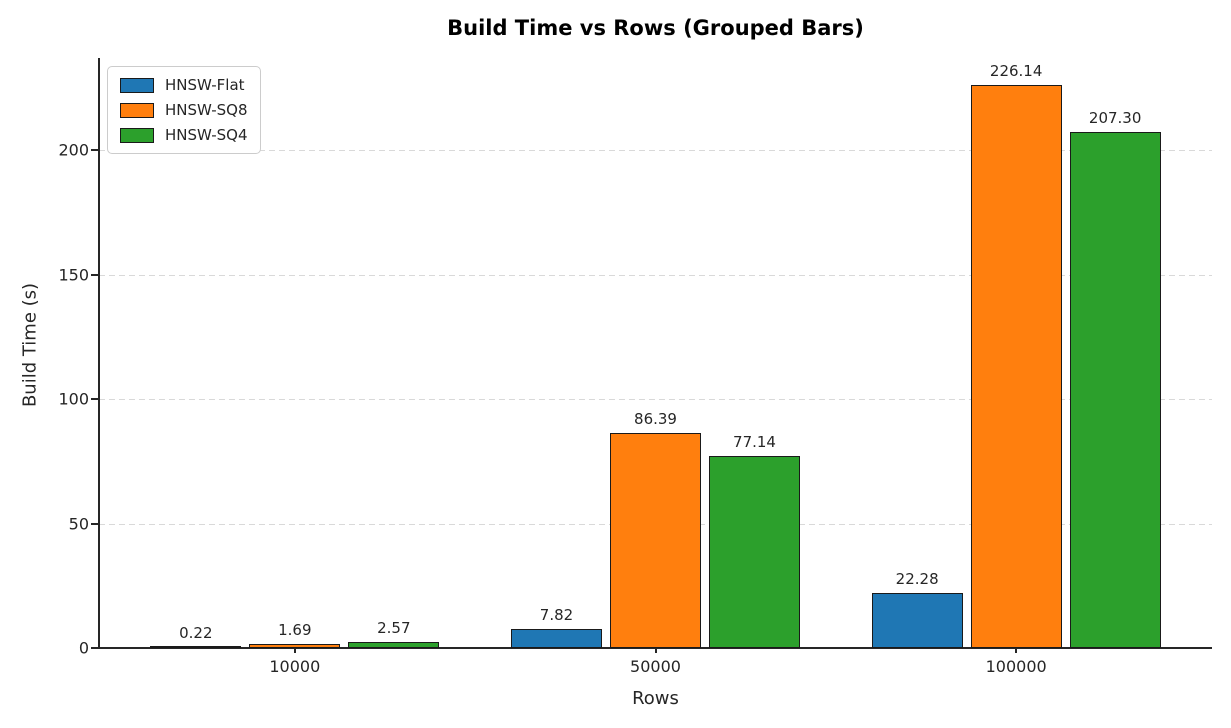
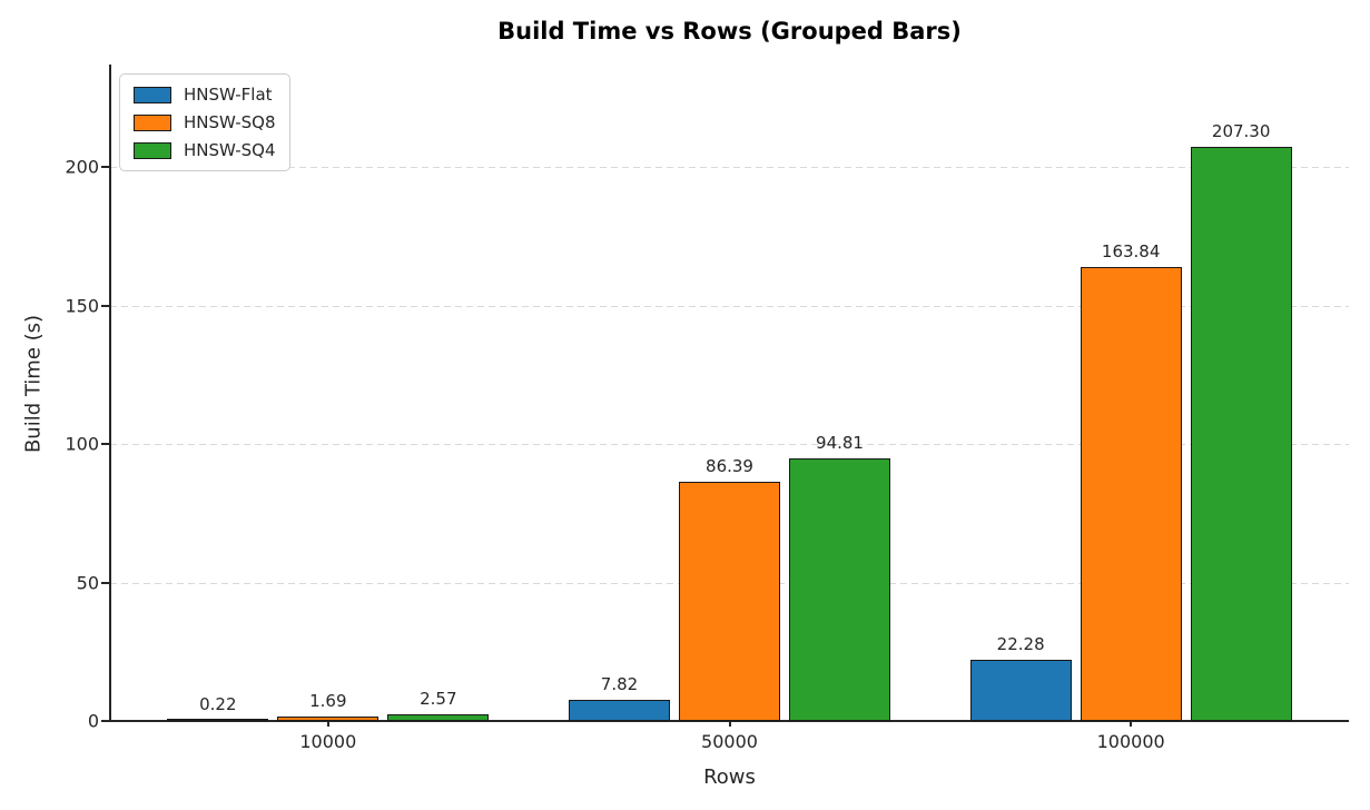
HNSW-SQ4/50000: 77.14 -> 94.81
HNSW-SQ8/100000: 226.14 -> 163.84
